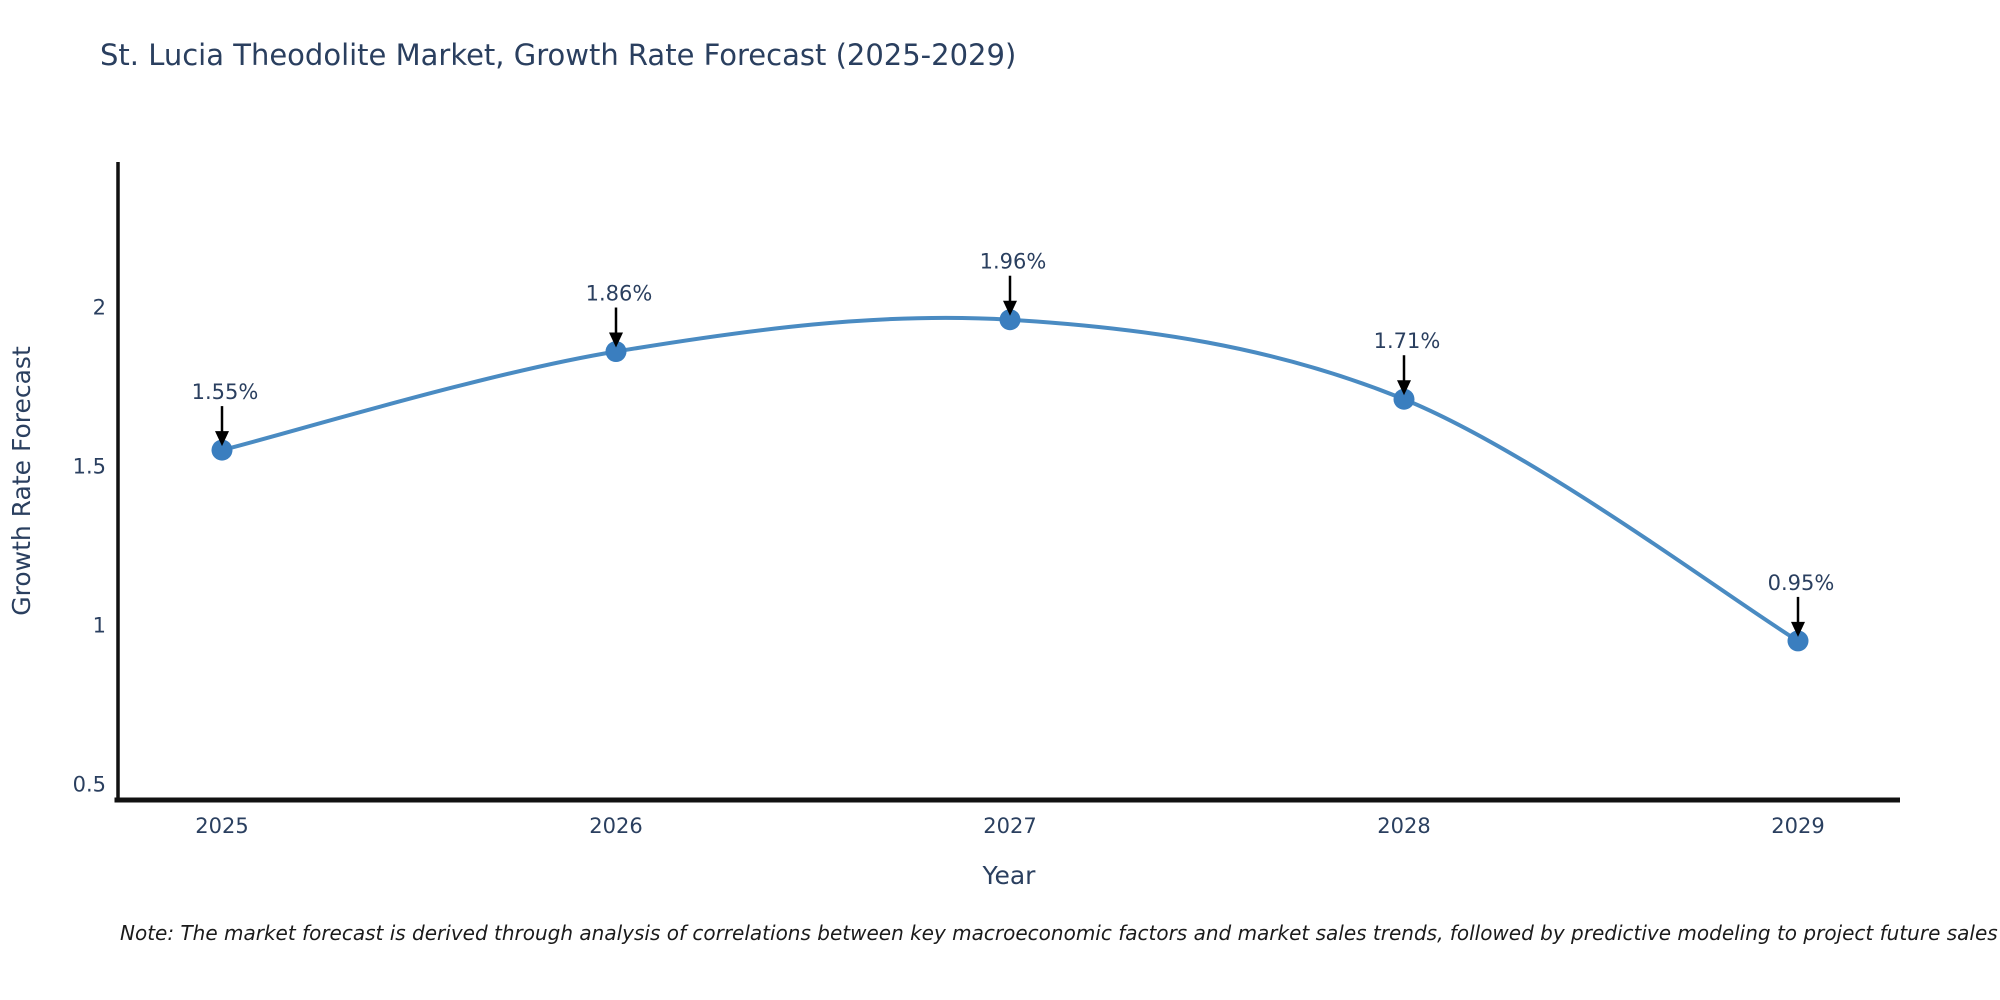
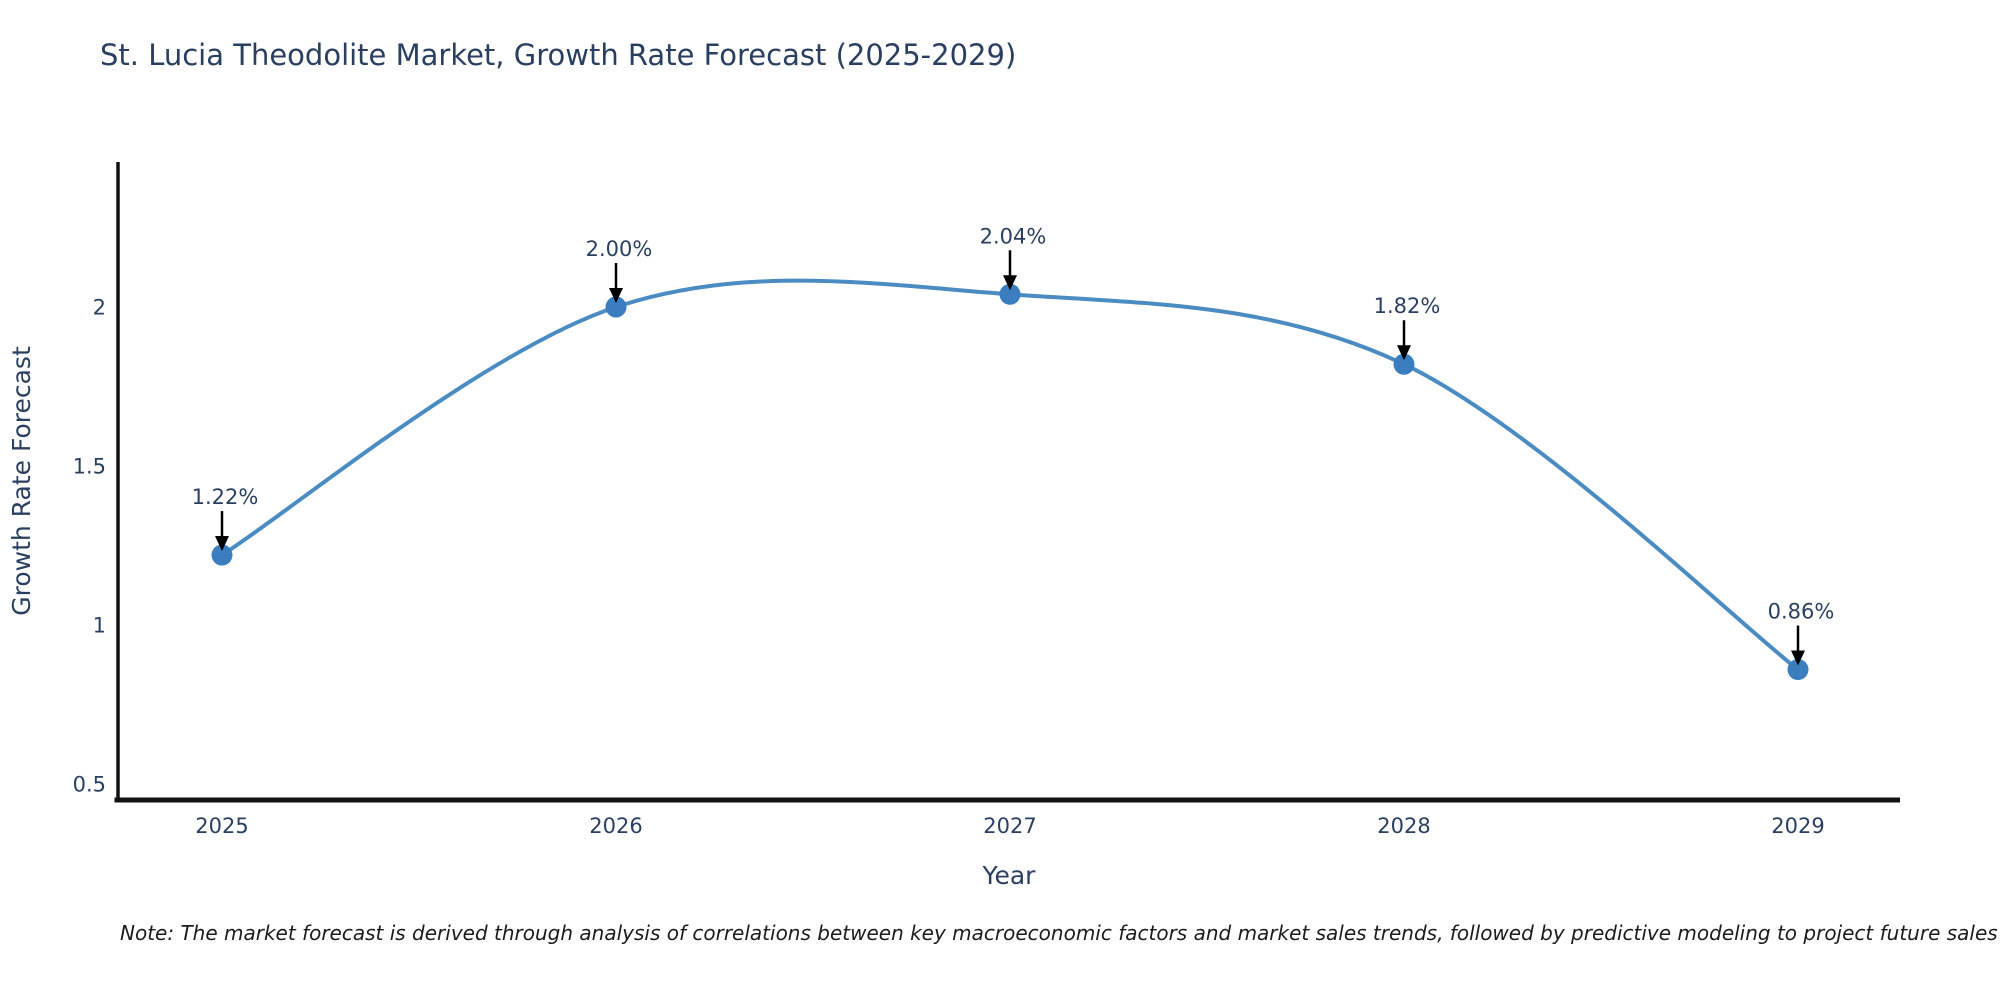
2025: 1.55% -> 1.22%
2026: 1.86% -> 2.00%
2027: 1.96% -> 2.04%
2028: 1.71% -> 1.82%
2029: 0.95% -> 0.86%
